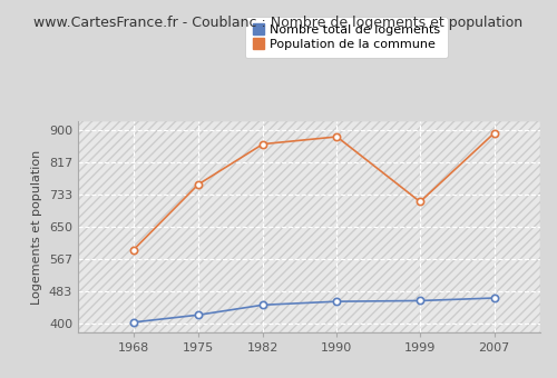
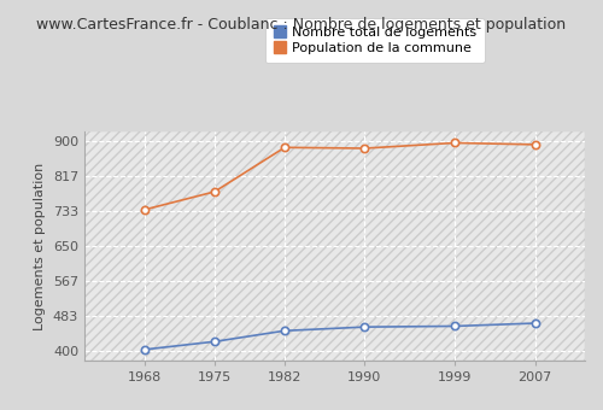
Population de la commune/1968: 590 -> 737
Population de la commune/1975: 760 -> 780
Population de la commune/1982: 865 -> 886
Population de la commune/1999: 715 -> 897
